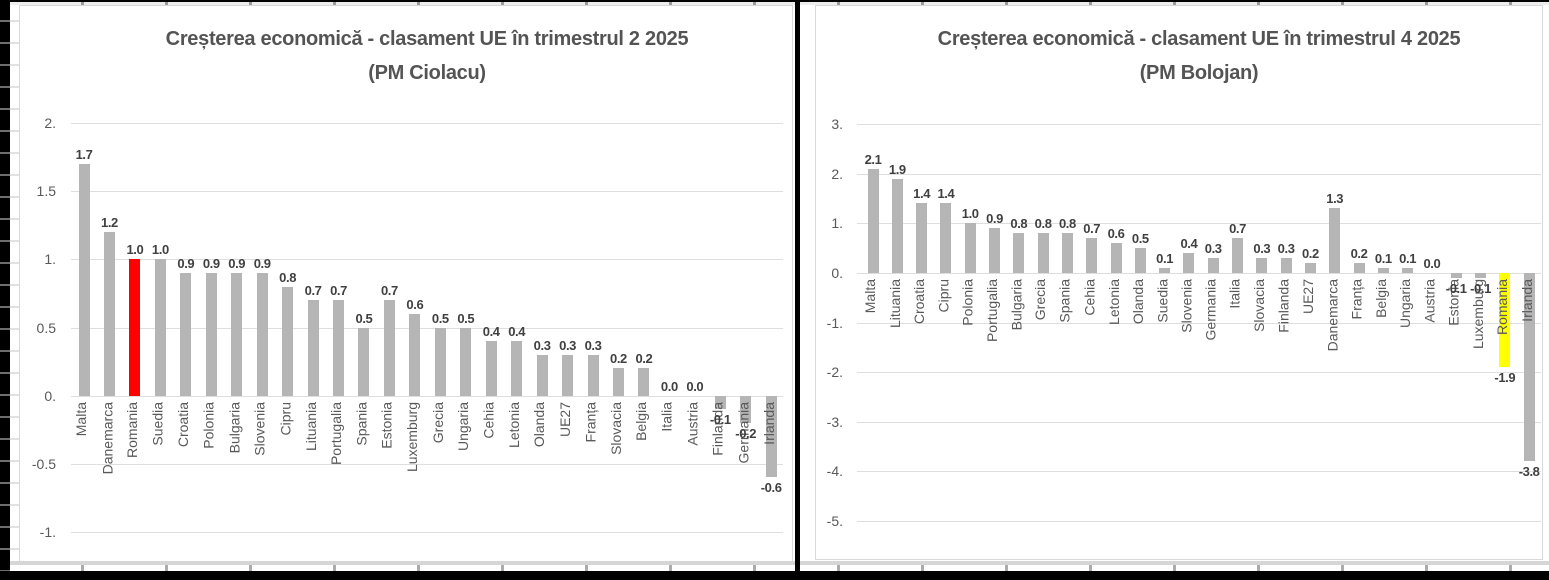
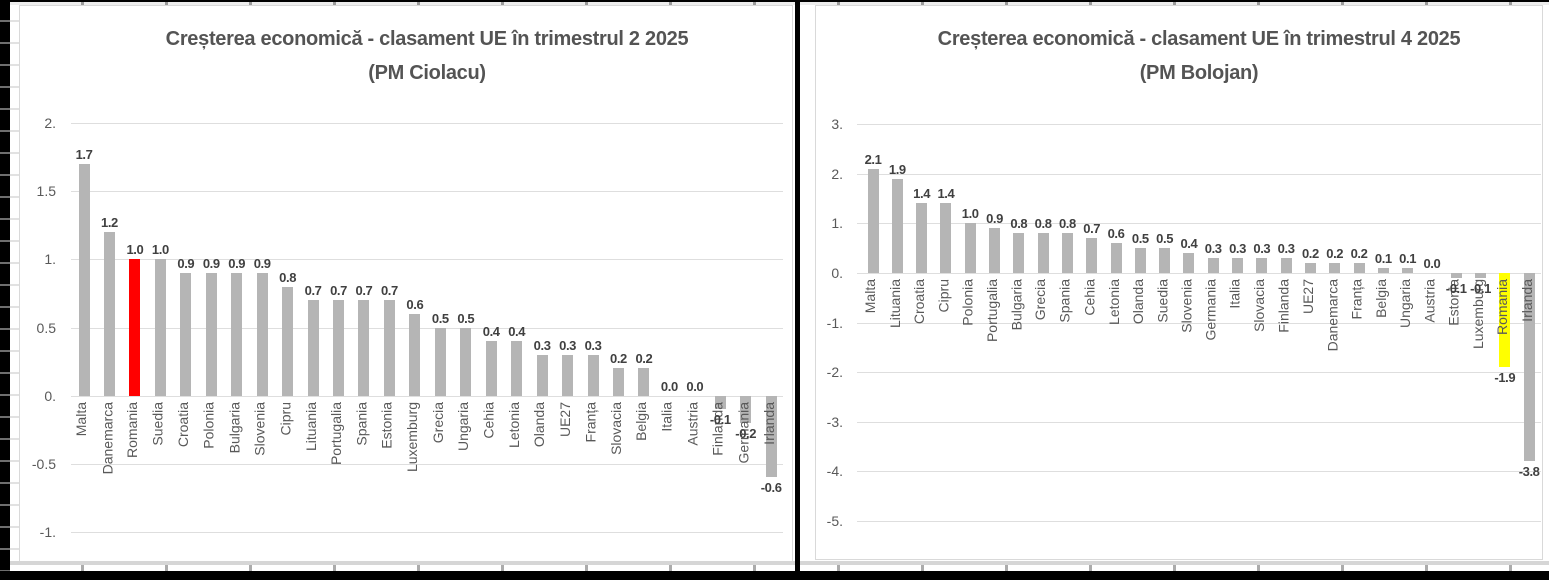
Creșterea economică - clasament UE în trimestrul 2 2025/Spania: 0.5 -> 0.7
Creșterea economică - clasament UE în trimestrul 4 2025/Suedia: 0.1 -> 0.5
Creșterea economică - clasament UE în trimestrul 4 2025/Italia: 0.7 -> 0.3
Creșterea economică - clasament UE în trimestrul 4 2025/Danemarca: 1.3 -> 0.2
